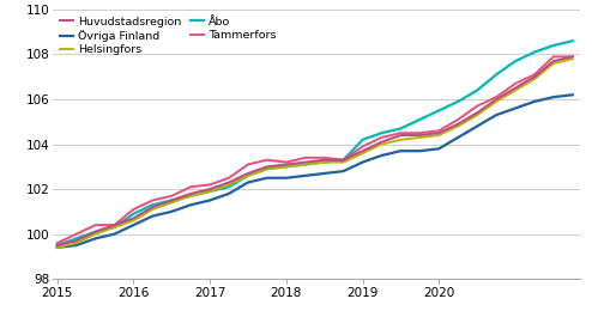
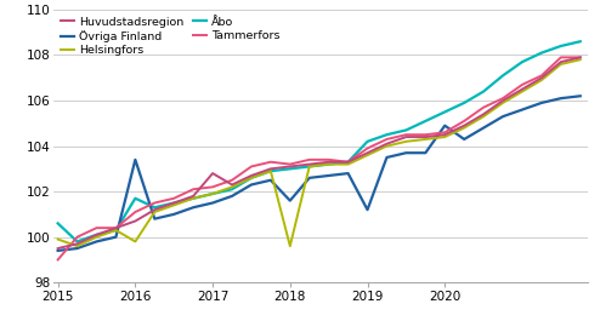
Helsingfors/2015: 99.4 -> 99.9
Tammerfors/2015: 99.6 -> 99.0
Åbo/2015: 99.5 -> 100.6
Helsingfors/2016: 100.6 -> 99.8
Övriga Finland/2016: 100.4 -> 103.4
Åbo/2016: 100.9 -> 101.7
Huvudstadsregion/2017: 102.0 -> 102.8
Helsingfors/2018: 103.0 -> 99.6
Övriga Finland/2018: 102.5 -> 101.6
Övriga Finland/2019: 103.2 -> 101.2
Övriga Finland/2020: 103.8 -> 104.9
